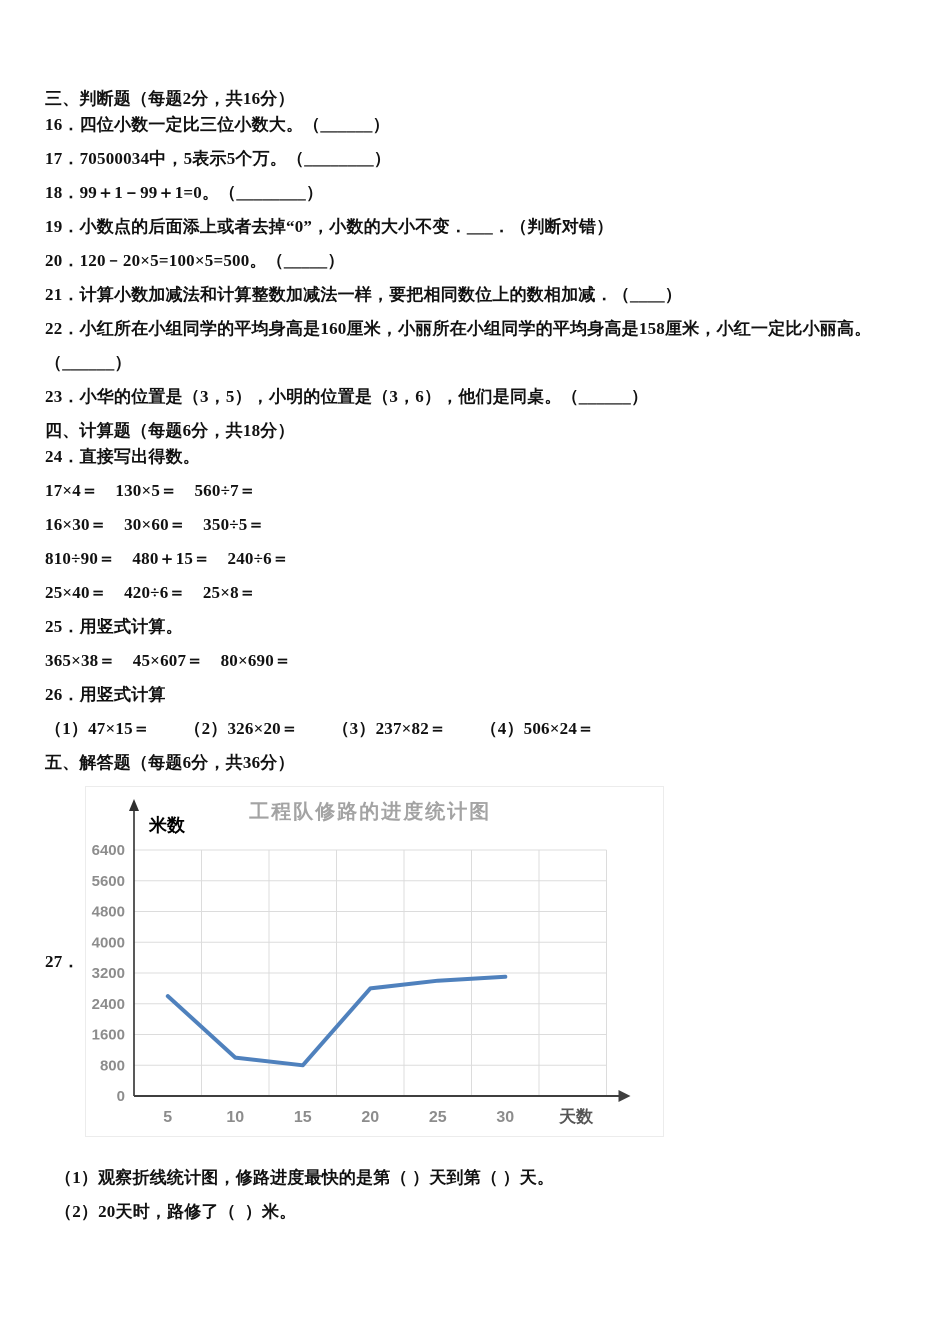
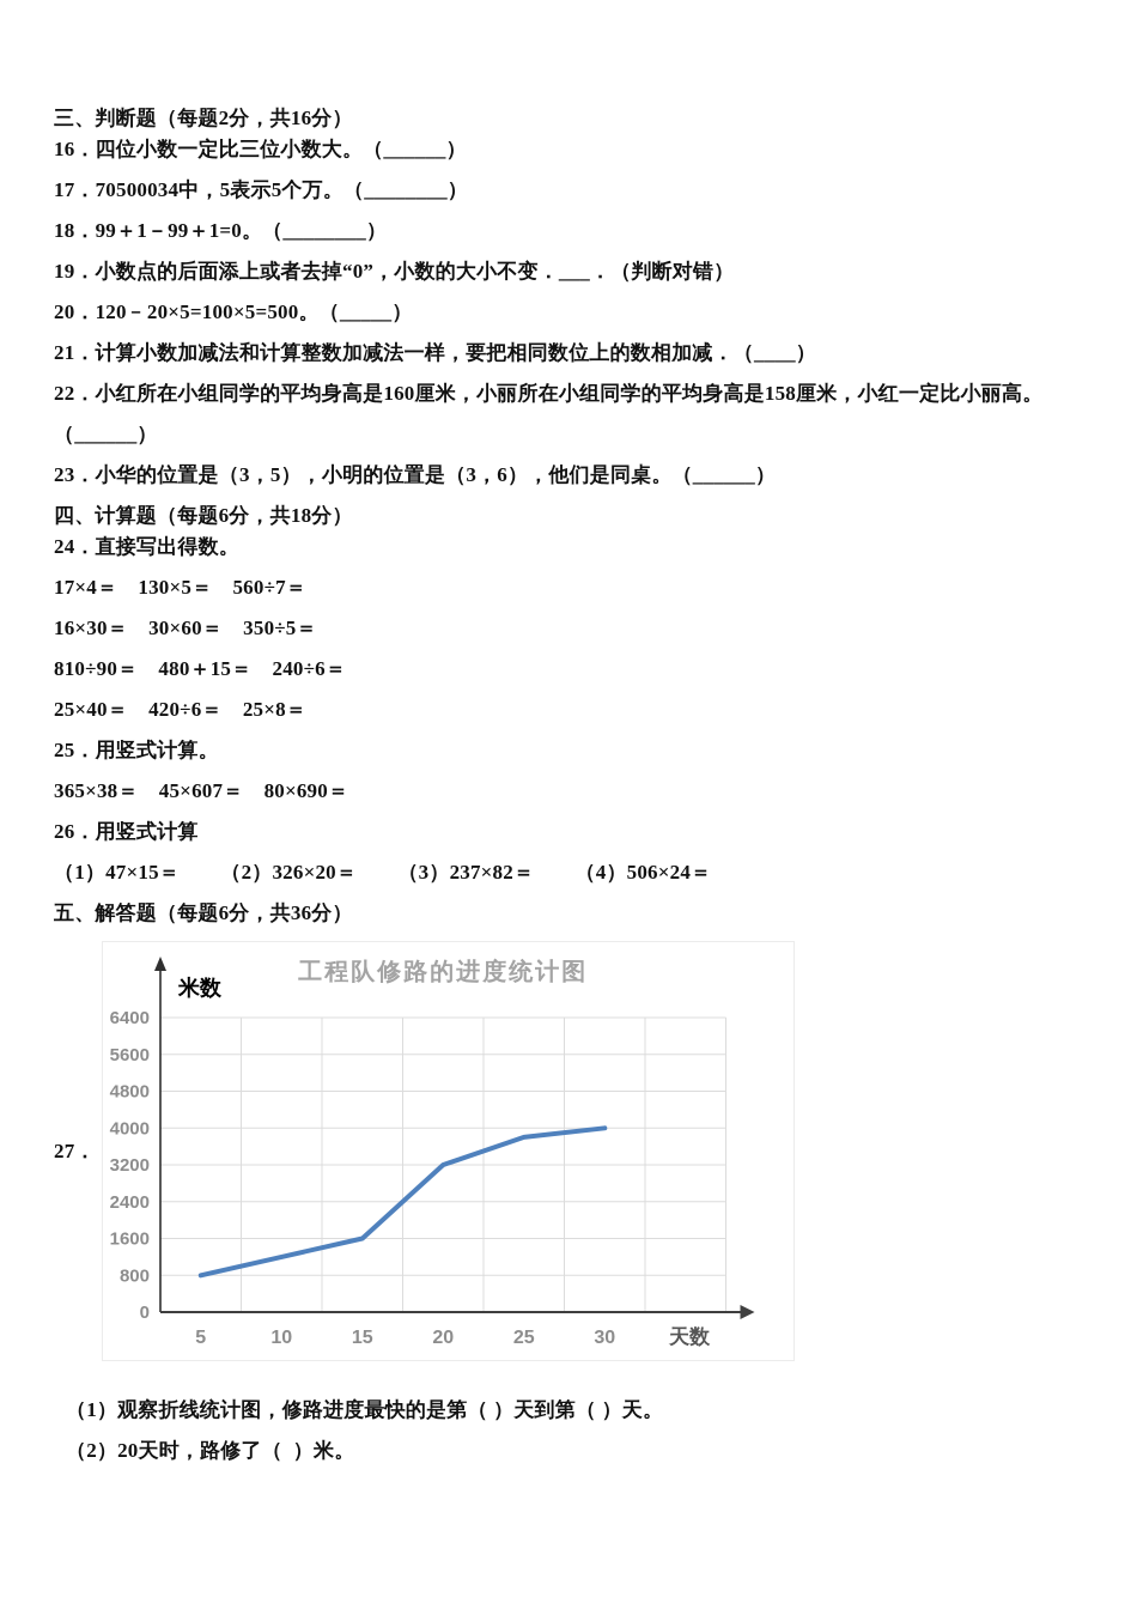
5: 2600 -> 800
10: 1000 -> 1200
15: 800 -> 1600
20: 2800 -> 3200
25: 3000 -> 3800
30: 3100 -> 4000
